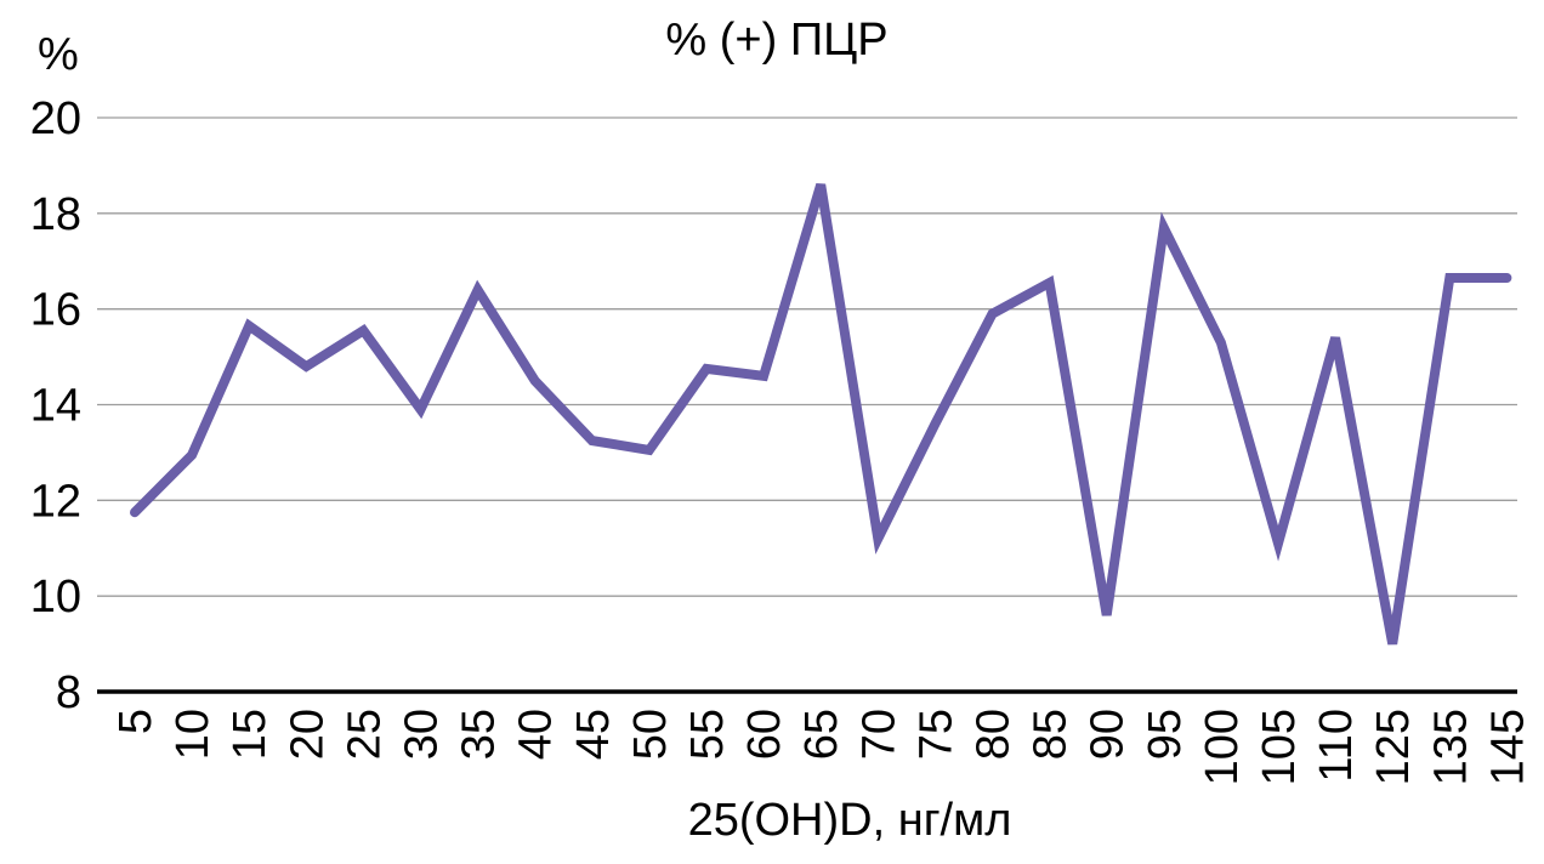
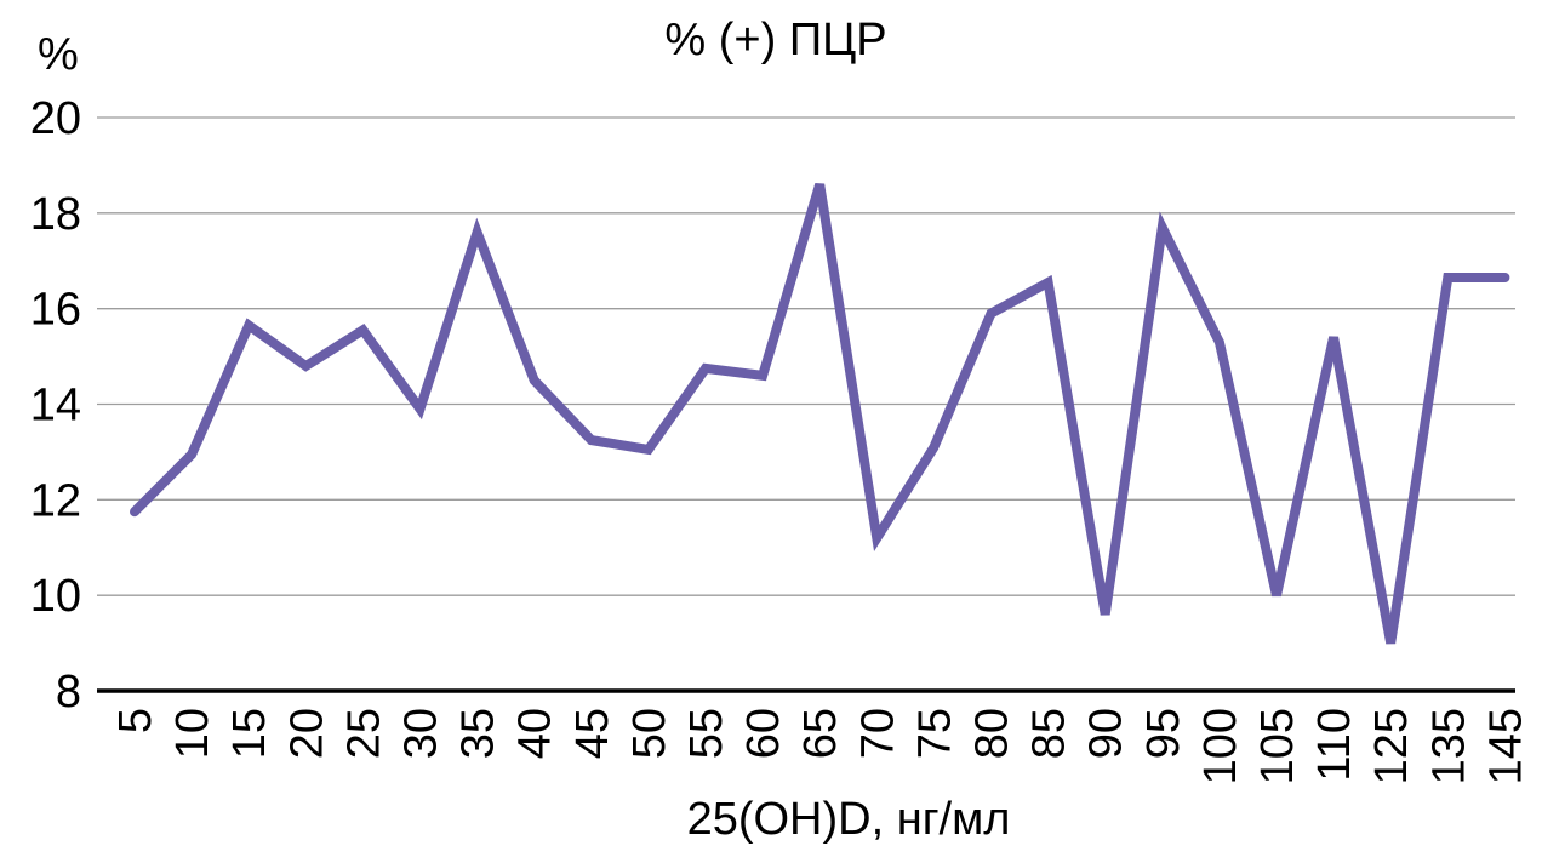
35: 16.4 -> 17.6
75: 13.6 -> 13.1
105: 11.1 -> 10.0
